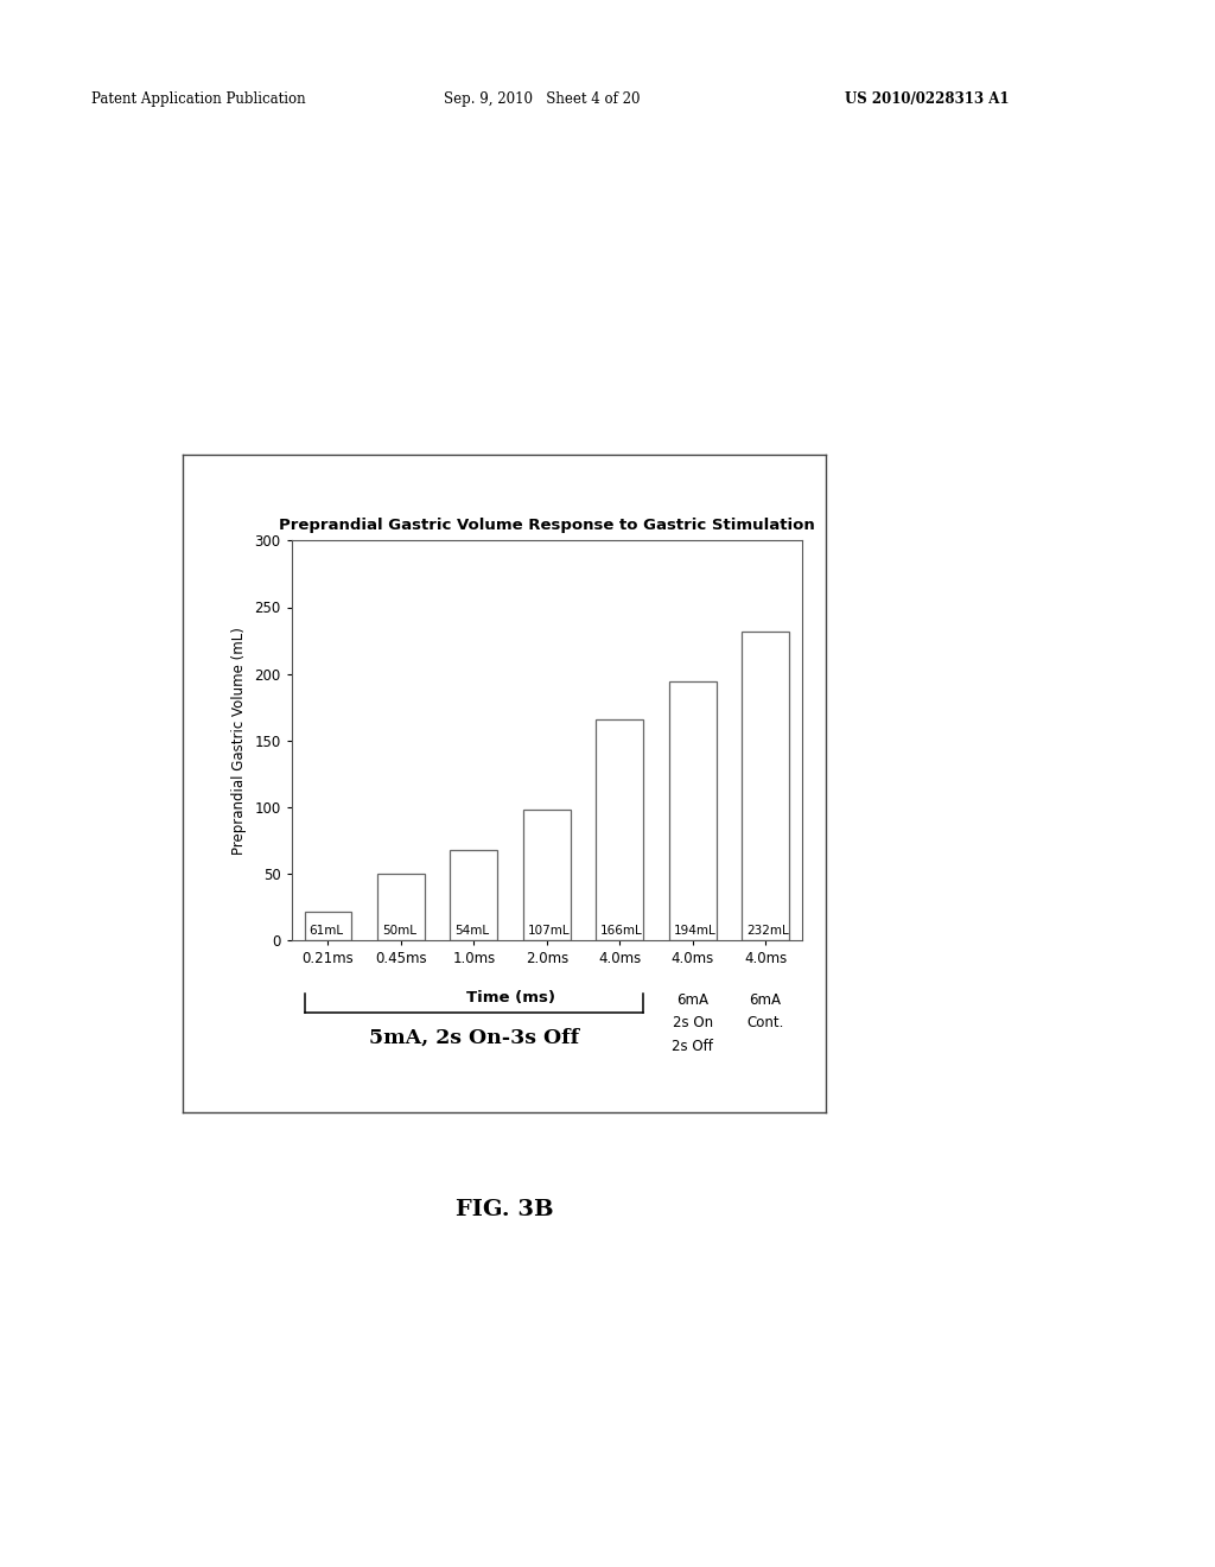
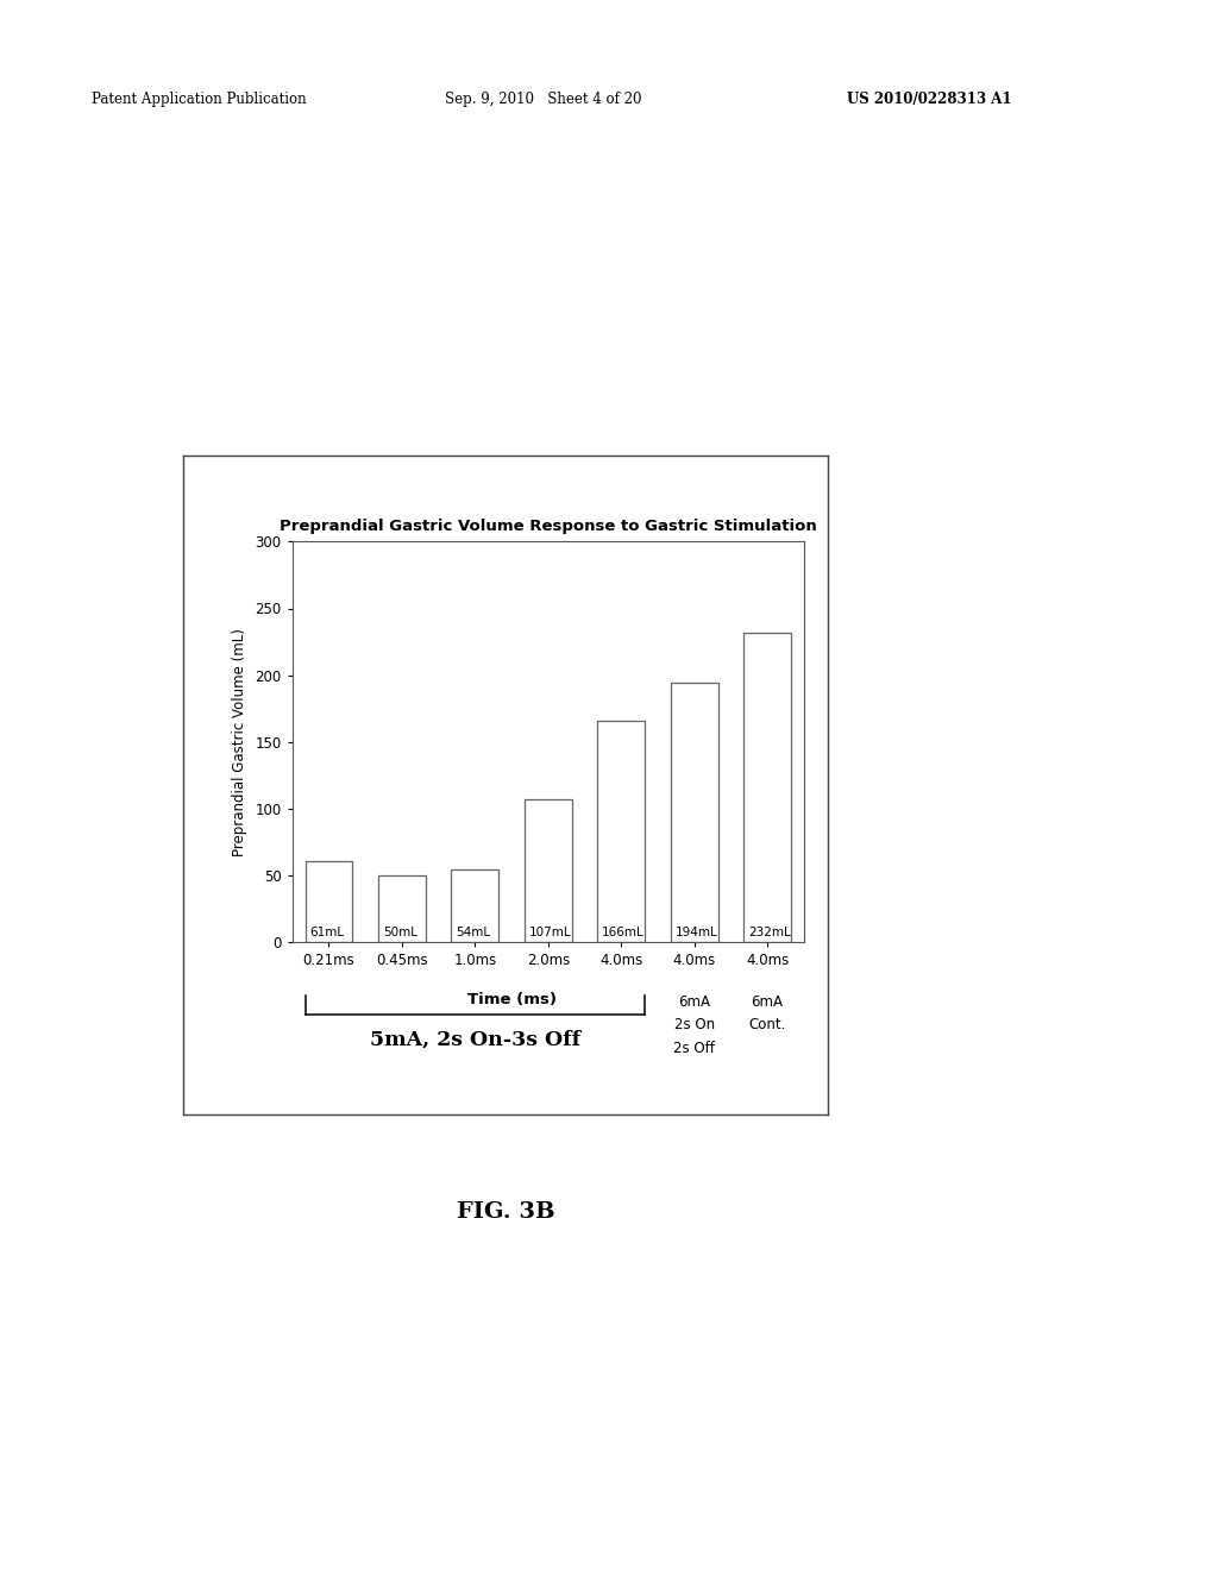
0.21ms: 21 -> 61
1.0ms: 68 -> 54
2.0ms: 98 -> 107
